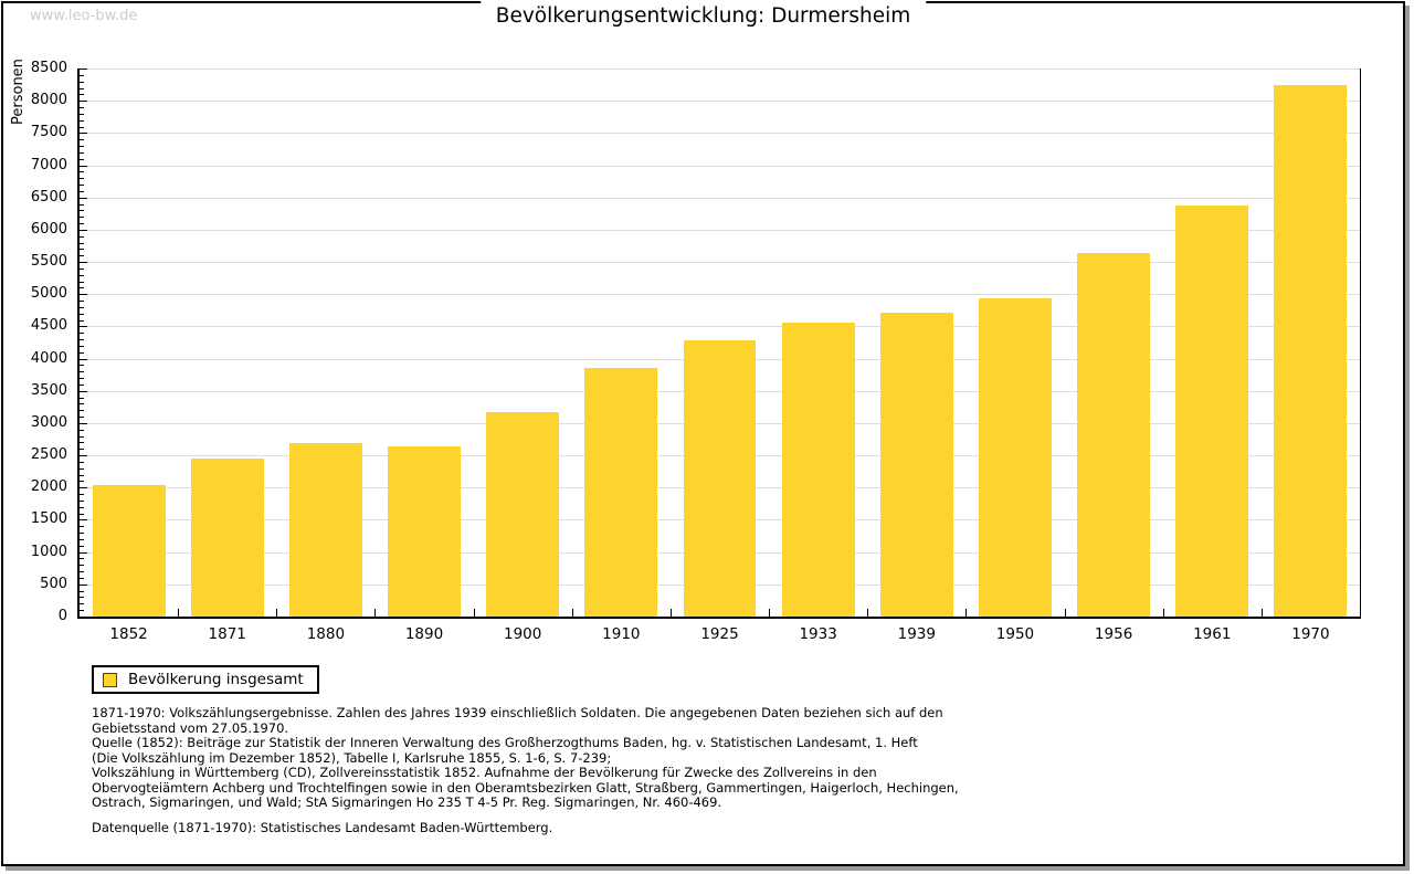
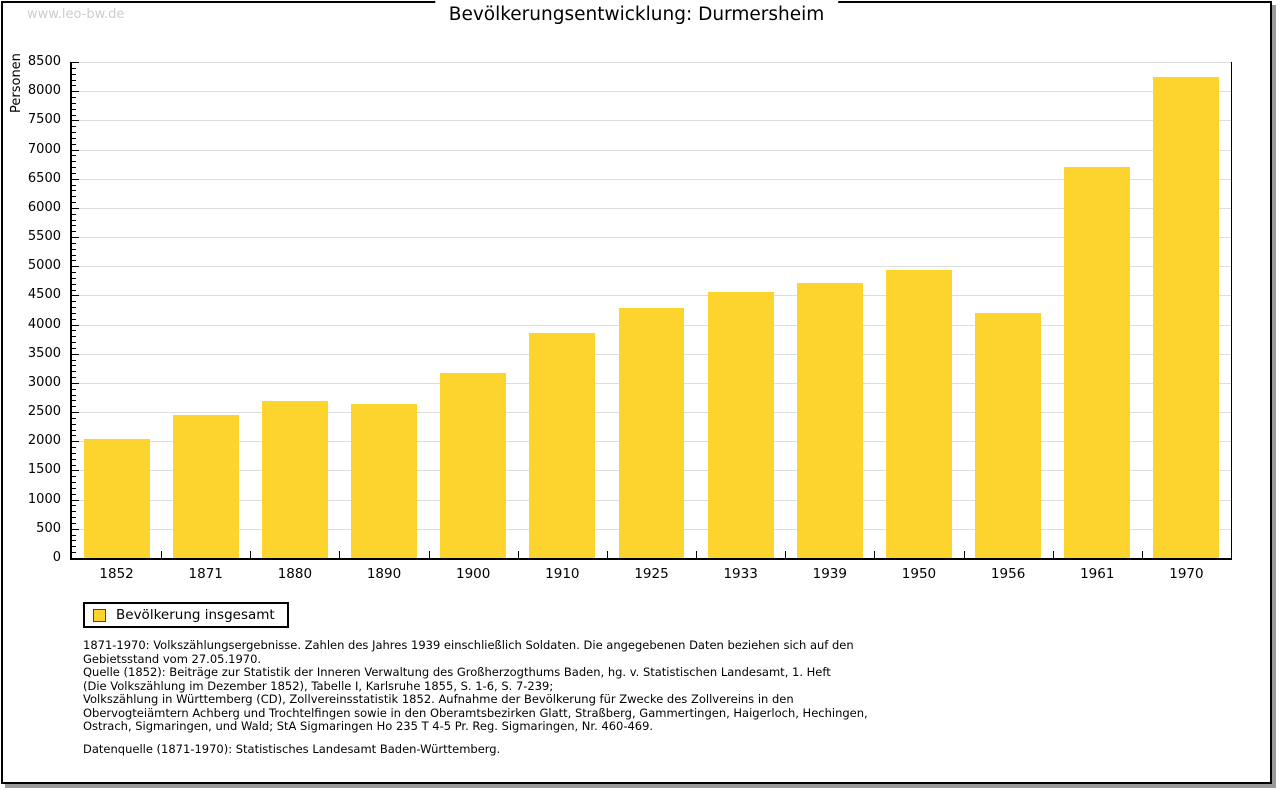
1956: 5600 -> 4200
1961: 6400 -> 6700
